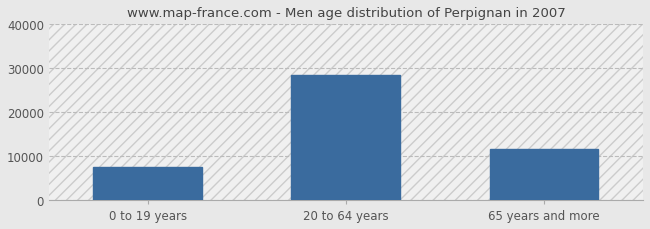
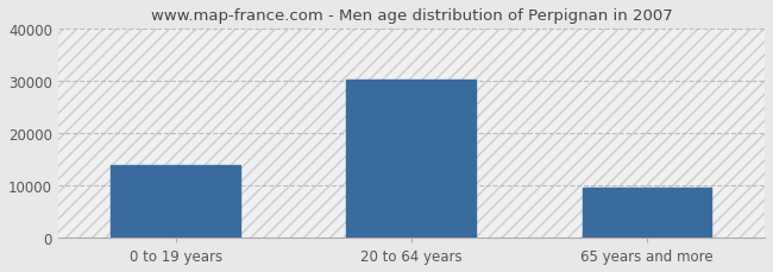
0 to 19 years: 7500 -> 14000
20 to 64 years: 28500 -> 30300
65 years and more: 11500 -> 9500
